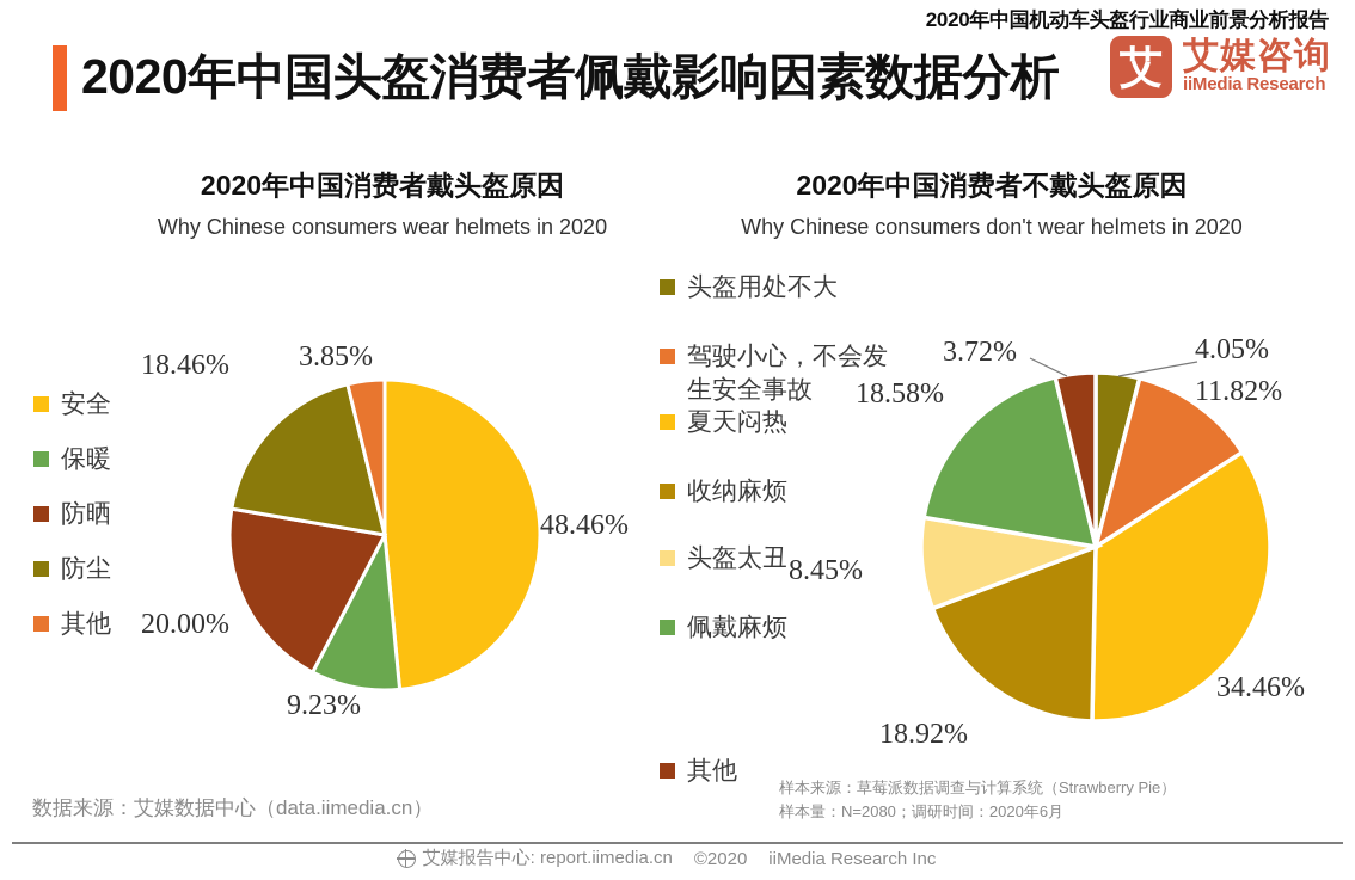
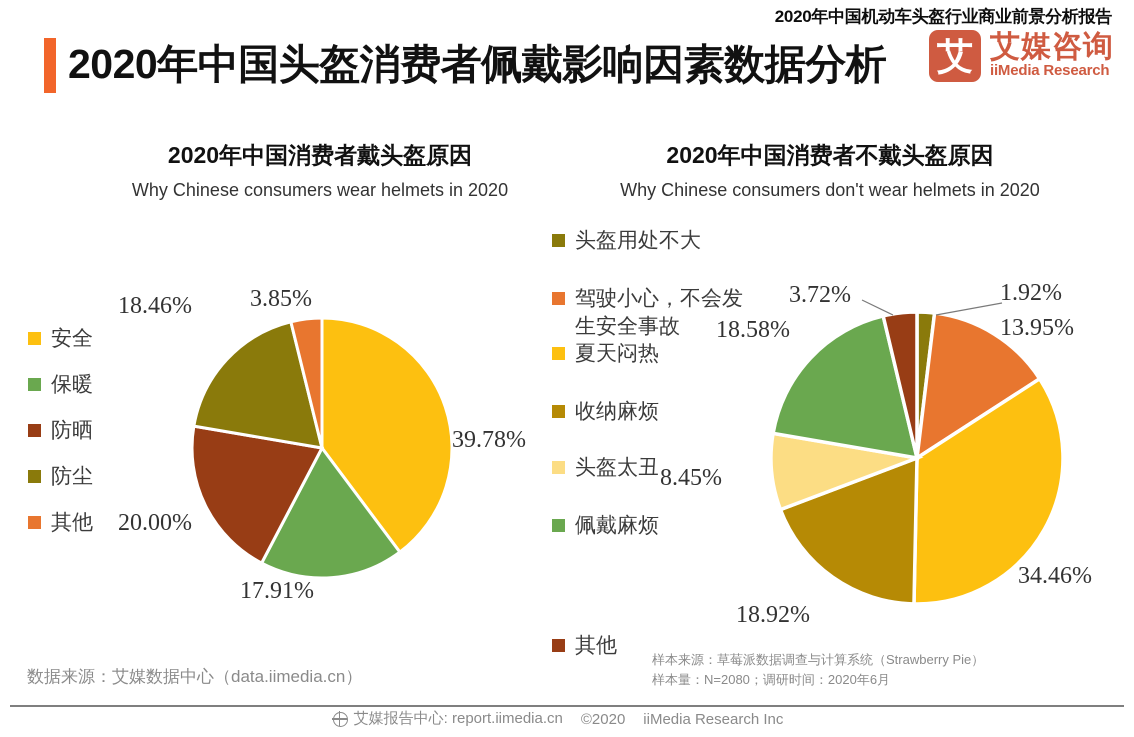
2020年中国消费者戴头盔原因/安全: 48.46% -> 39.78%
2020年中国消费者戴头盔原因/保暖: 9.23% -> 17.91%
2020年中国消费者不戴头盔原因/头盔用处不大: 4.05% -> 1.92%
2020年中国消费者不戴头盔原因/驾驶小心，不会发 生安全事故: 11.82% -> 13.95%
